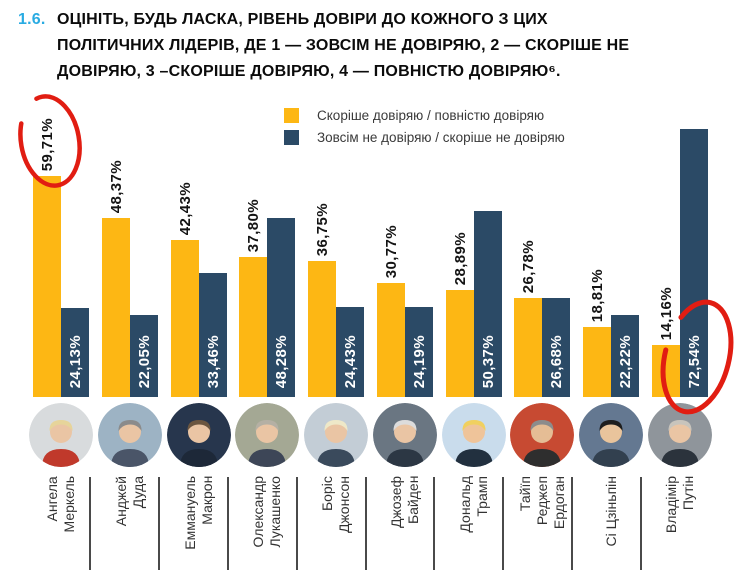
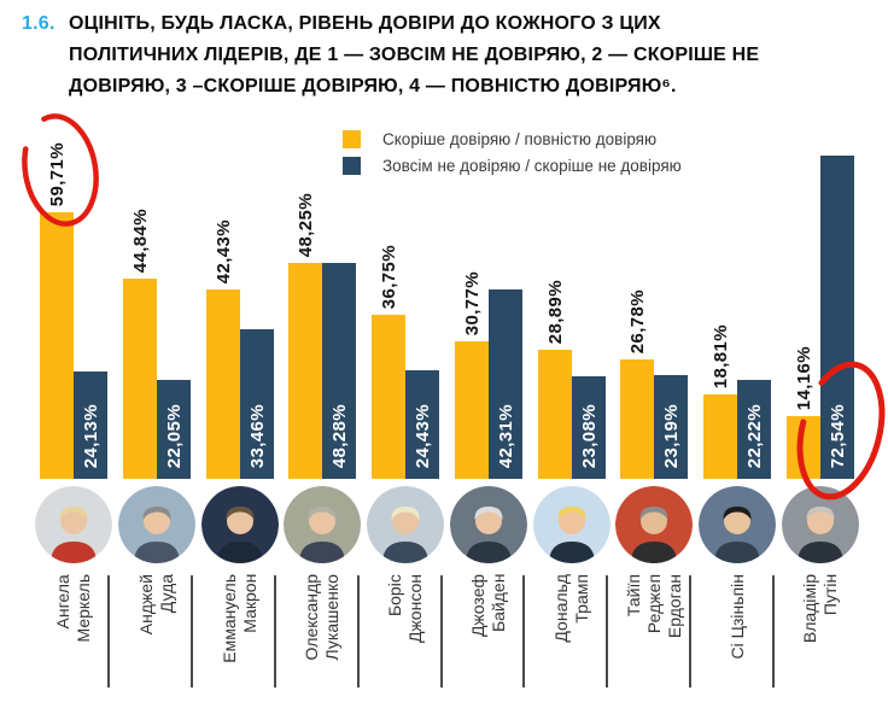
Скоріше довіряю / повністю довіряю/Анджей Дуда: 48,37% -> 44,84%
Скоріше довіряю / повністю довіряю/Олександр Лукашенко: 37,80% -> 48,25%
Зовсім не довіряю / скоріше не довіряю/Джозеф Байден: 24,19% -> 42,31%
Зовсім не довіряю / скоріше не довіряю/Дональд Трамп: 50,37% -> 23,08%
Зовсім не довіряю / скоріше не довіряю/Тайїп Реджеп Ердоган: 26,68% -> 23,19%
